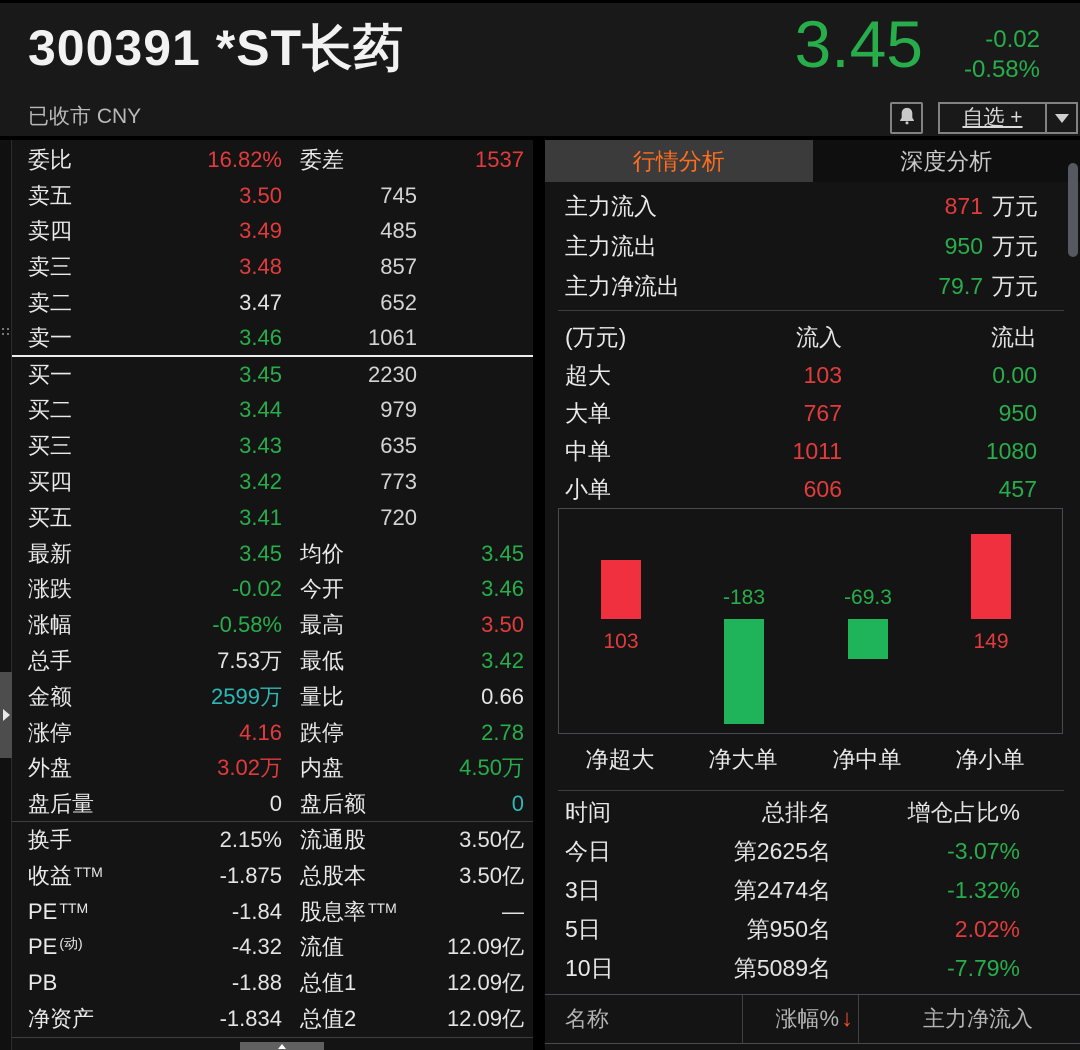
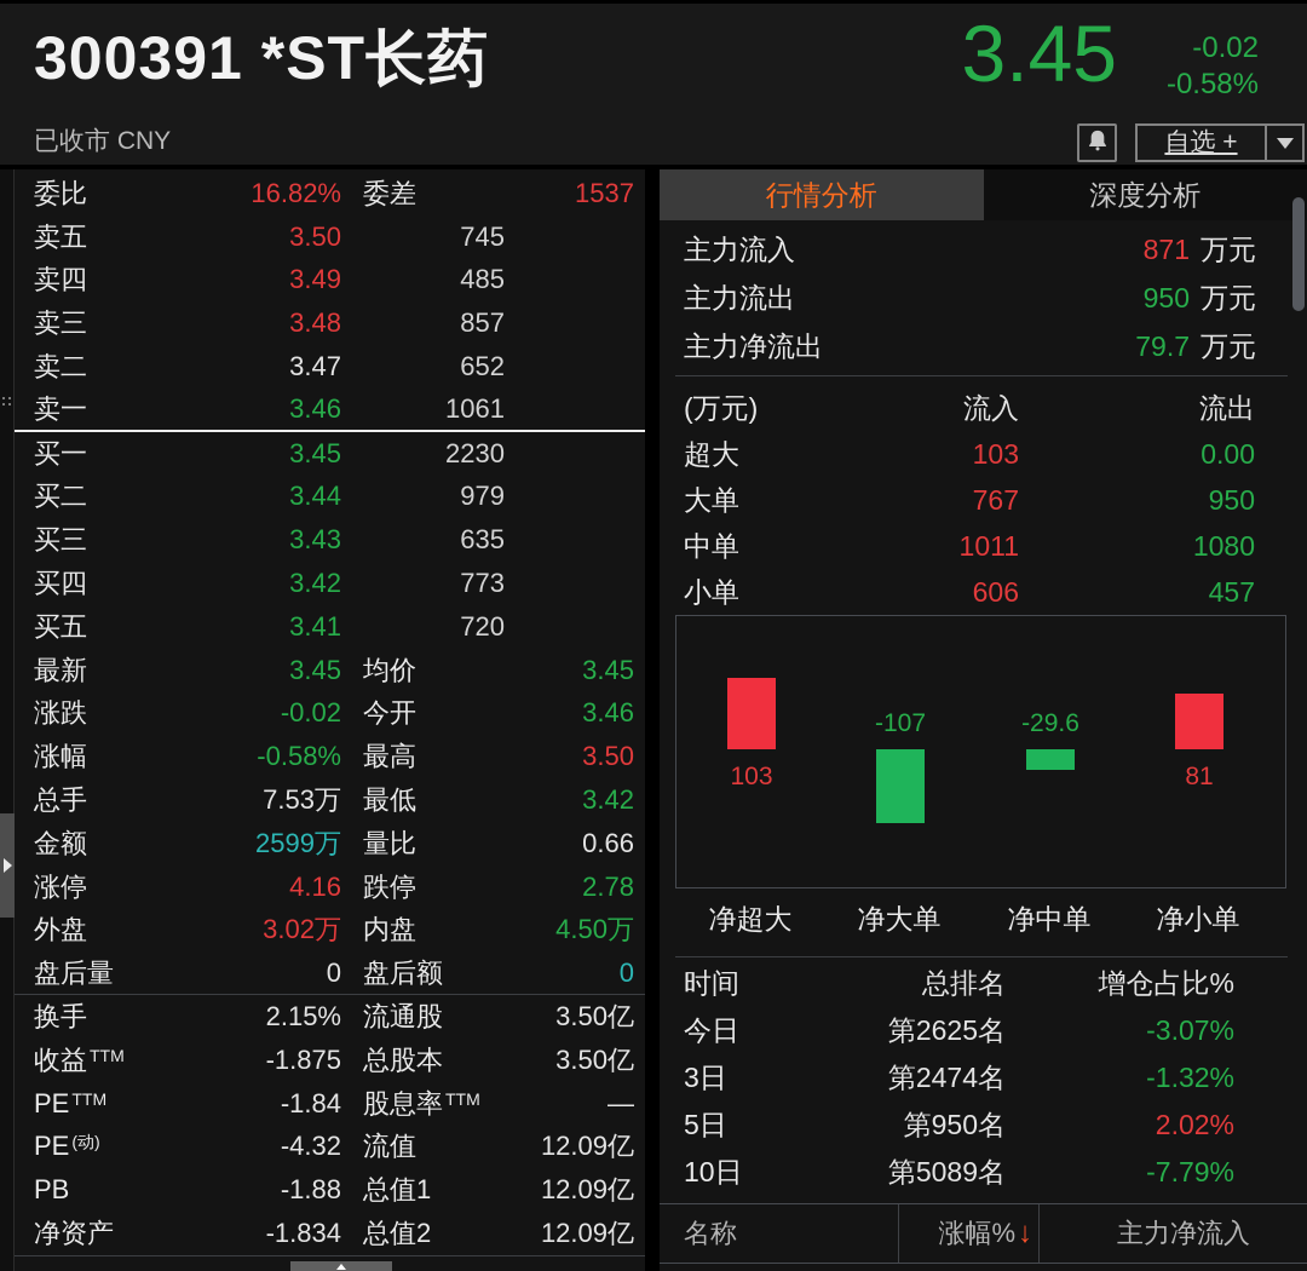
净大单: -183 -> -107
净中单: -69.3 -> -29.6
净小单: 149 -> 81
